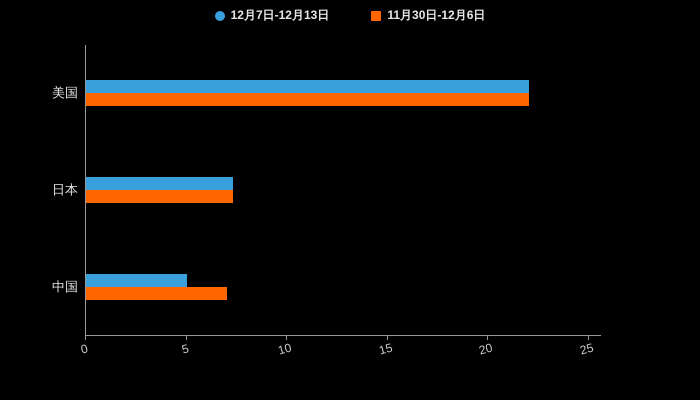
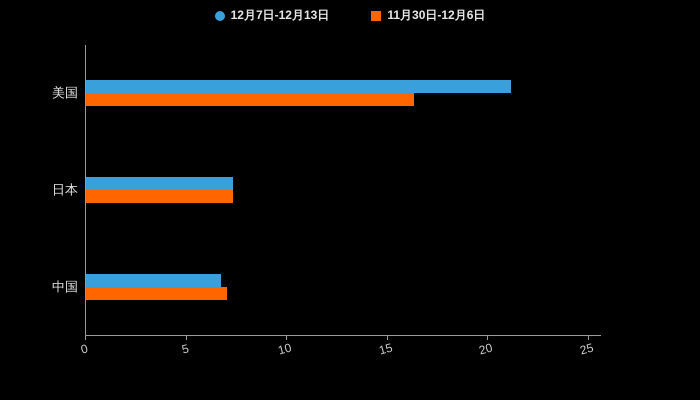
12月7日-12月13日/美国: 22.0 -> 21.1
11月30日-12月6日/美国: 22.0 -> 16.3
12月7日-12月13日/中国: 5.0 -> 6.7
